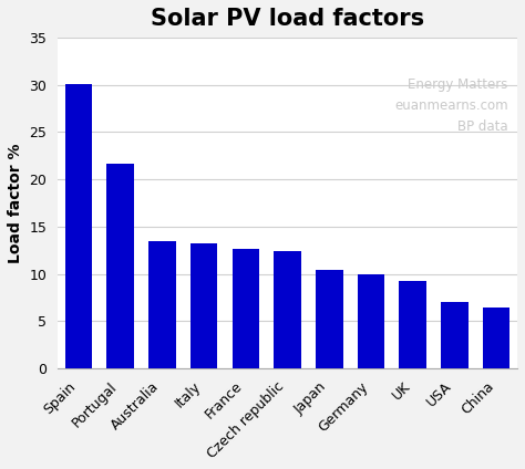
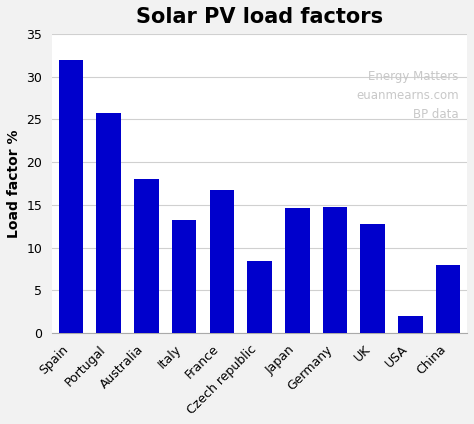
Spain: 30.1 -> 32.0
Portugal: 21.7 -> 25.8
Australia: 13.5 -> 18.0
France: 12.7 -> 16.8
Czech republic: 12.4 -> 8.4
Japan: 10.4 -> 14.6
Germany: 10.0 -> 14.8
UK: 9.3 -> 12.8
USA: 7.0 -> 2.0
China: 6.4 -> 8.0
